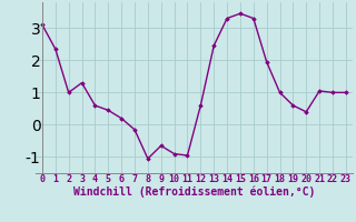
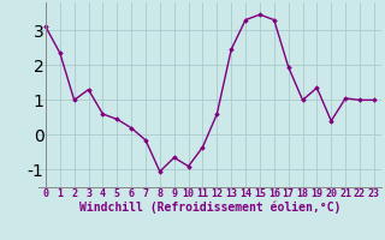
11: -0.95 -> -0.35
19: 0.60 -> 1.35
